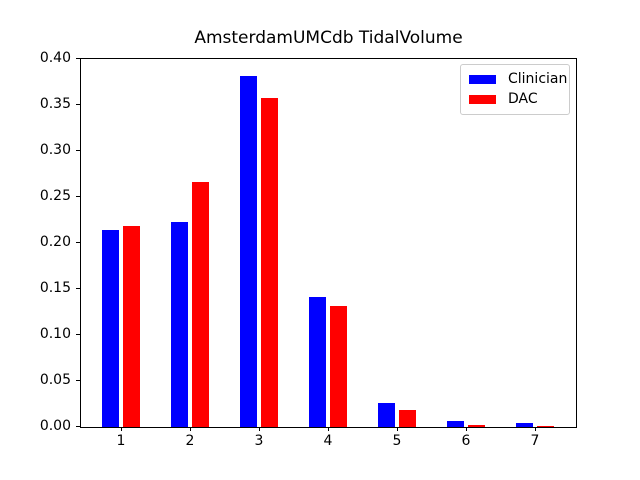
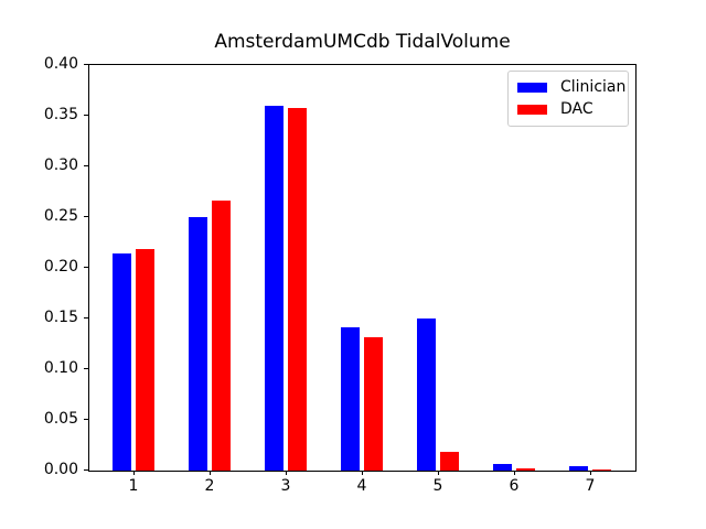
Clinician/2: 0.22 -> 0.25
Clinician/3: 0.38 -> 0.36
Clinician/5: 0.03 -> 0.15
